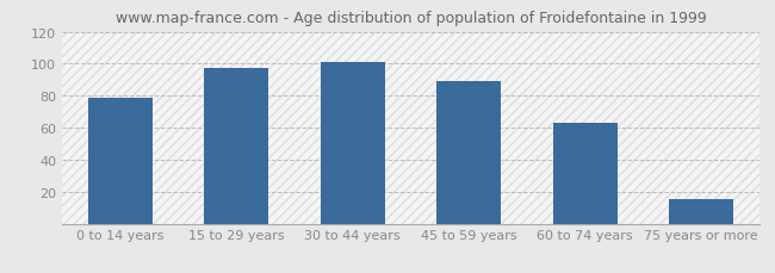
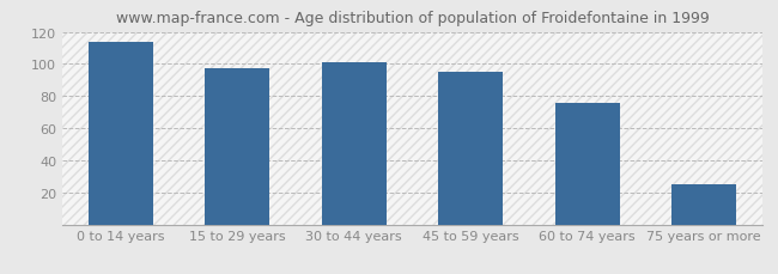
0 to 14 years: 79 -> 114
45 to 59 years: 89 -> 95
60 to 74 years: 63 -> 76
75 years or more: 15 -> 25
